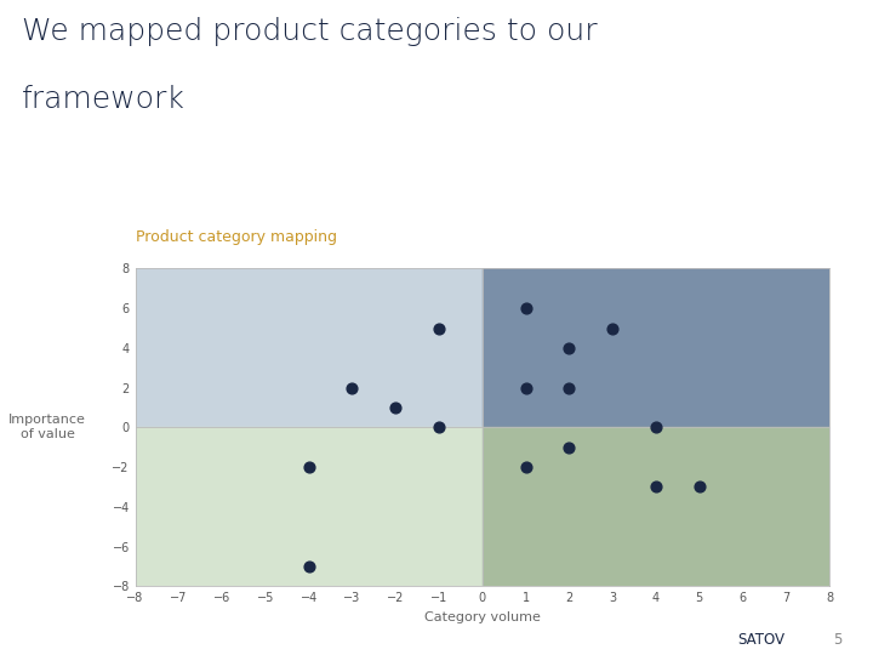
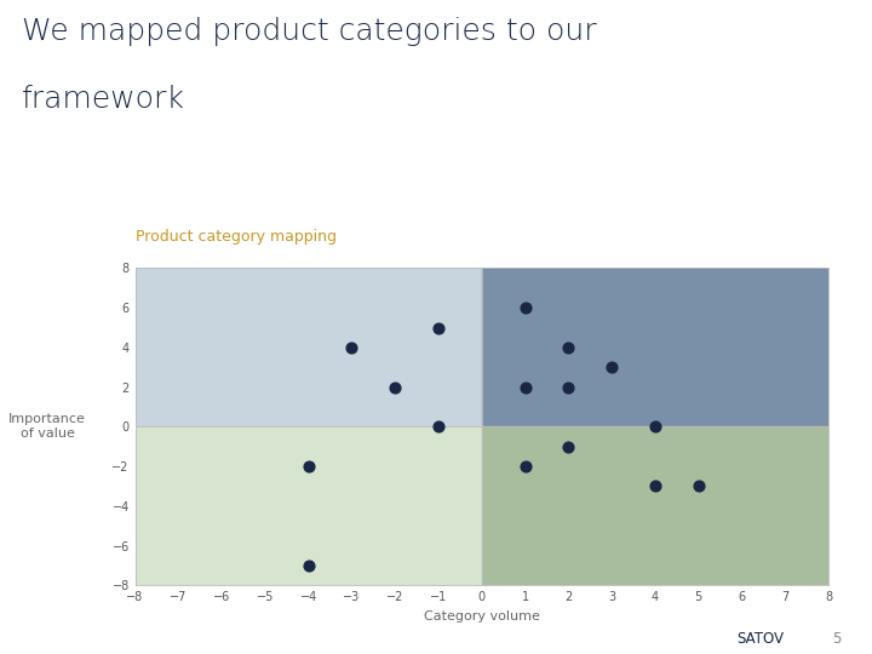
−3: 2 -> 4
−2: 1 -> 2
3: 5 -> 3
